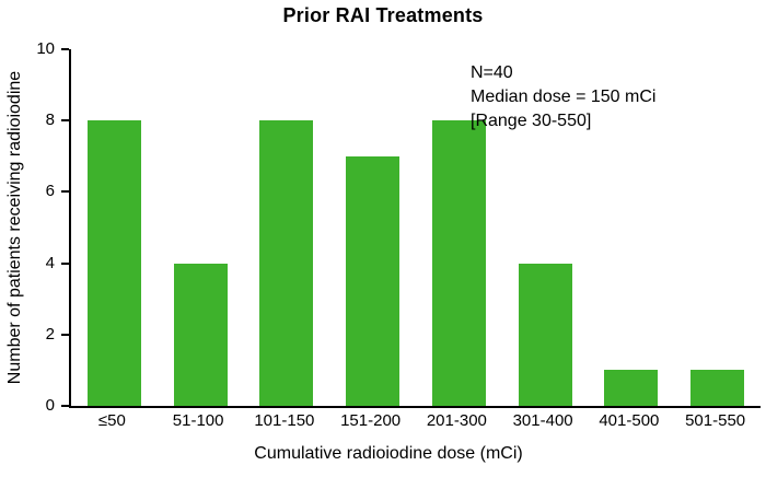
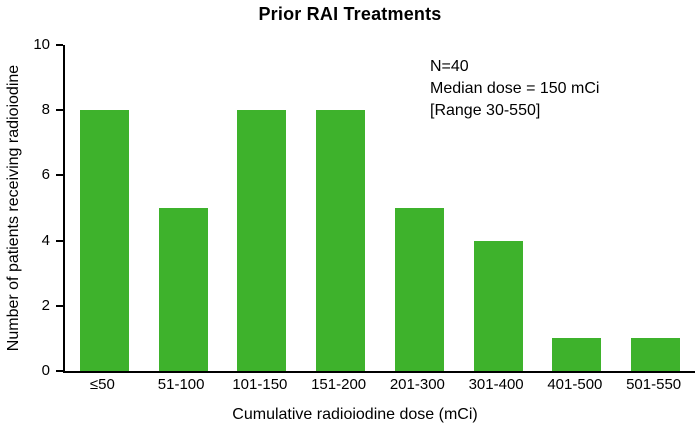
51-100: 4 -> 5
151-200: 7 -> 8
201-300: 8 -> 5
